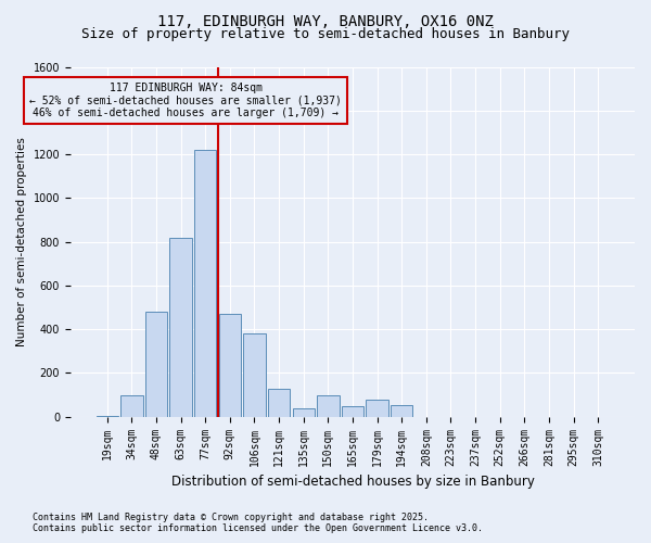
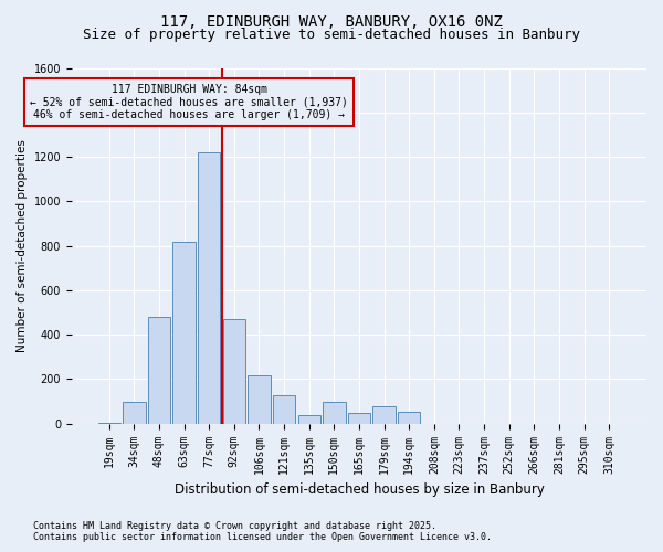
106sqm: 380 -> 215
